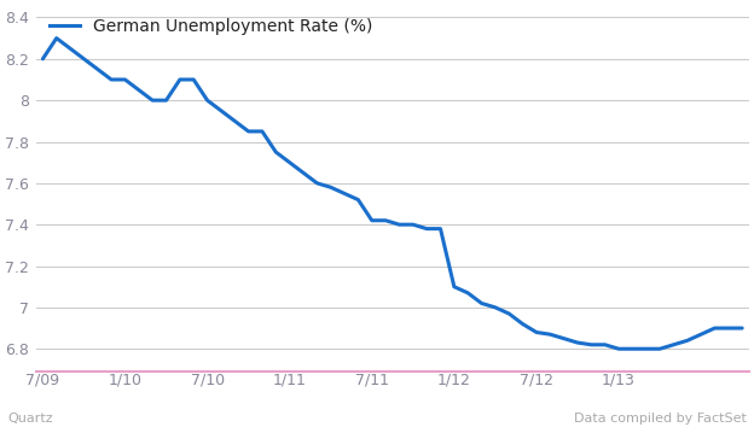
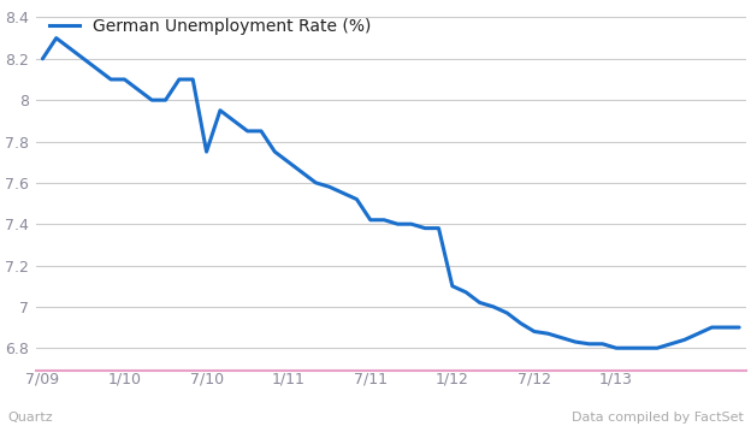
7/10: 8.00 -> 7.75
